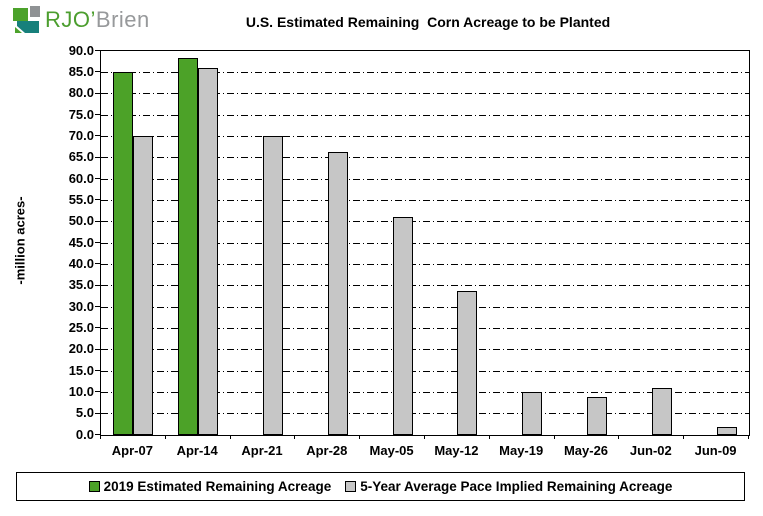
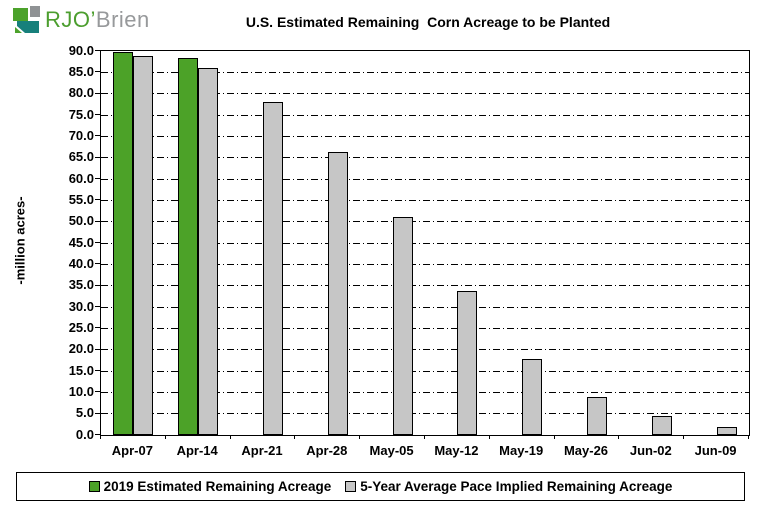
2019 Estimated Remaining Acreage/Apr-07: 85 -> 90
5-Year Average Pace Implied Remaining Acreage/Apr-07: 70 -> 89
5-Year Average Pace Implied Remaining Acreage/Apr-21: 70 -> 78
5-Year Average Pace Implied Remaining Acreage/May-19: 10 -> 18
5-Year Average Pace Implied Remaining Acreage/Jun-02: 11 -> 4
